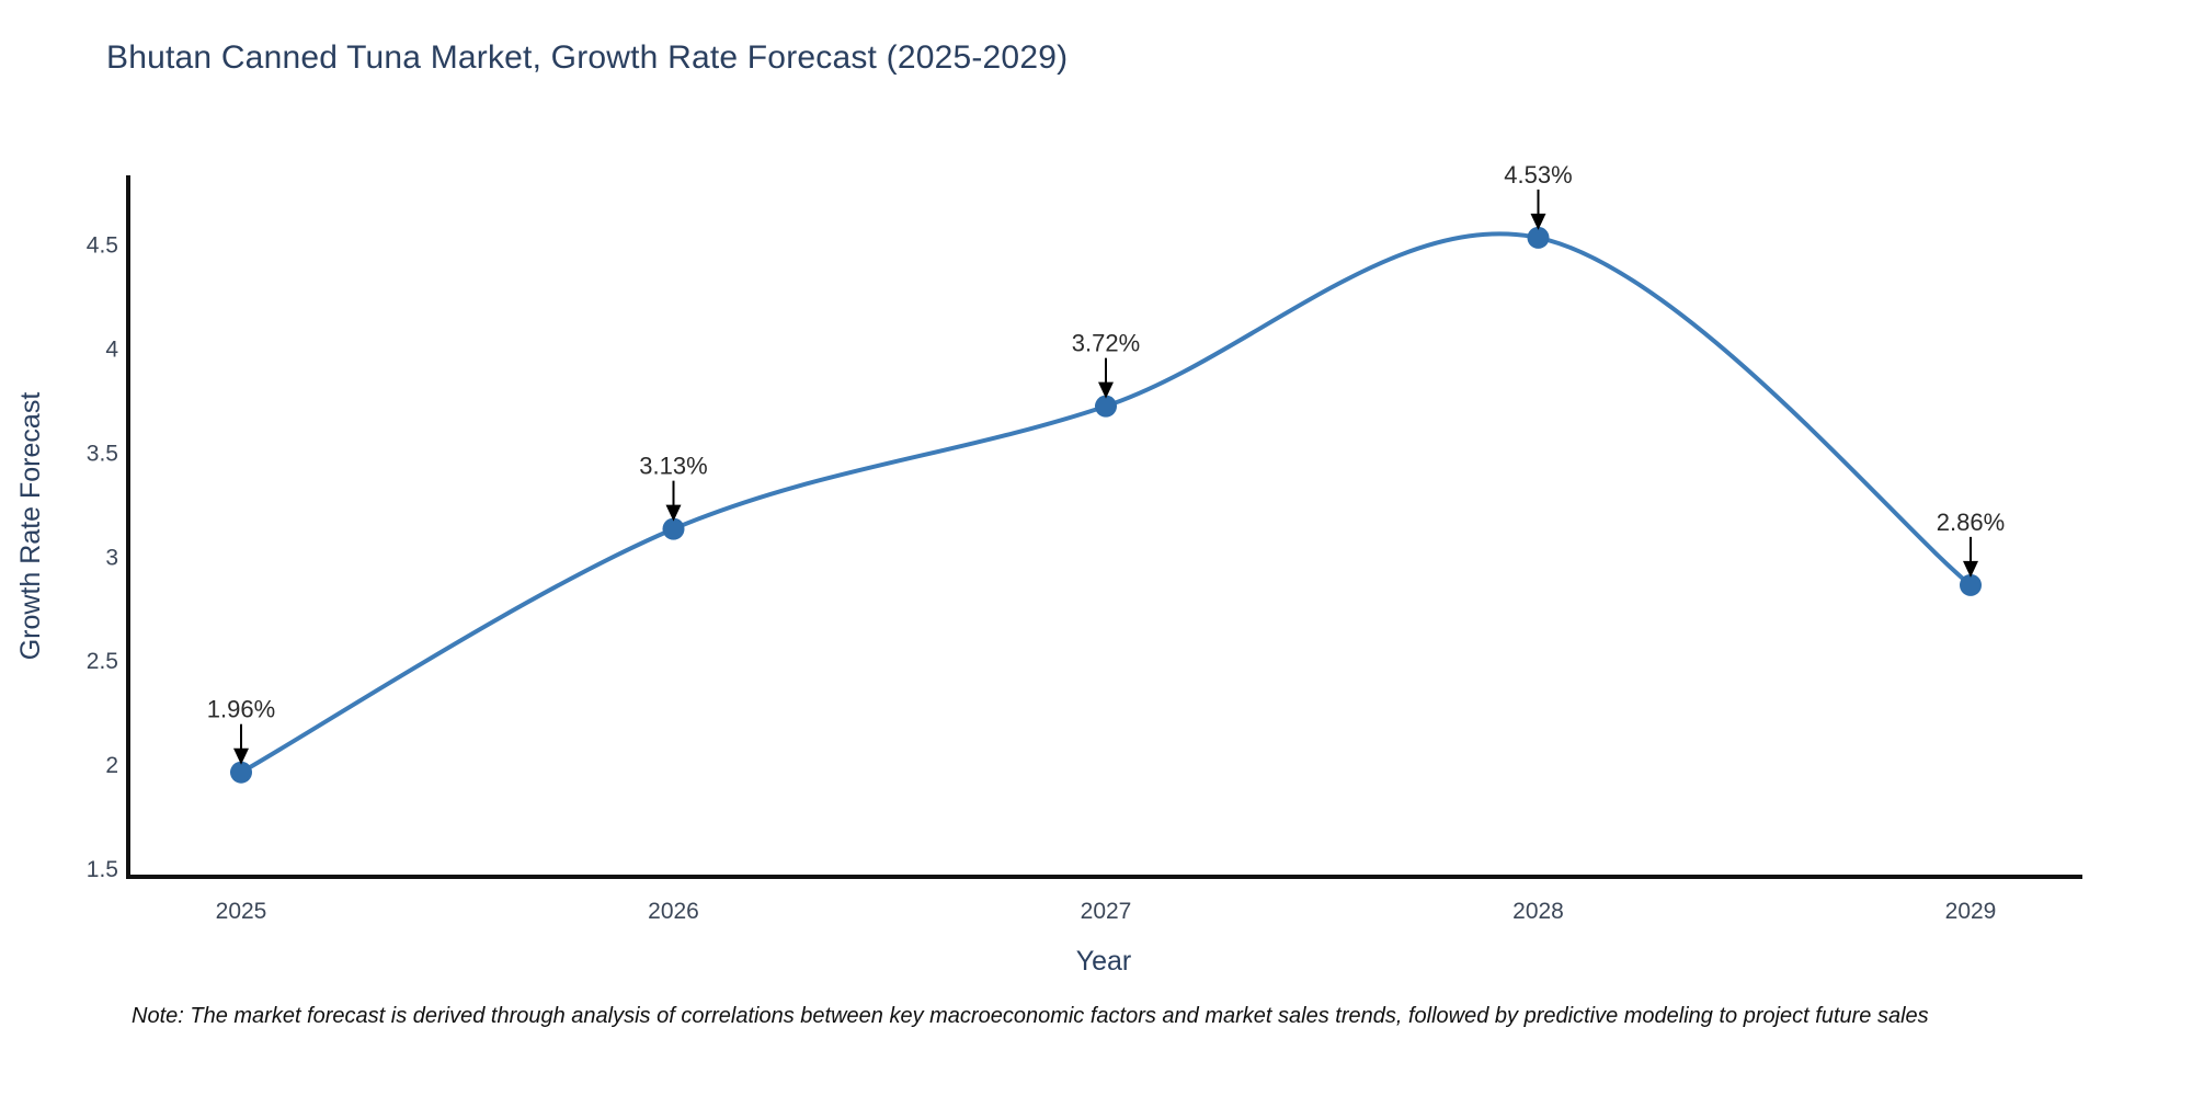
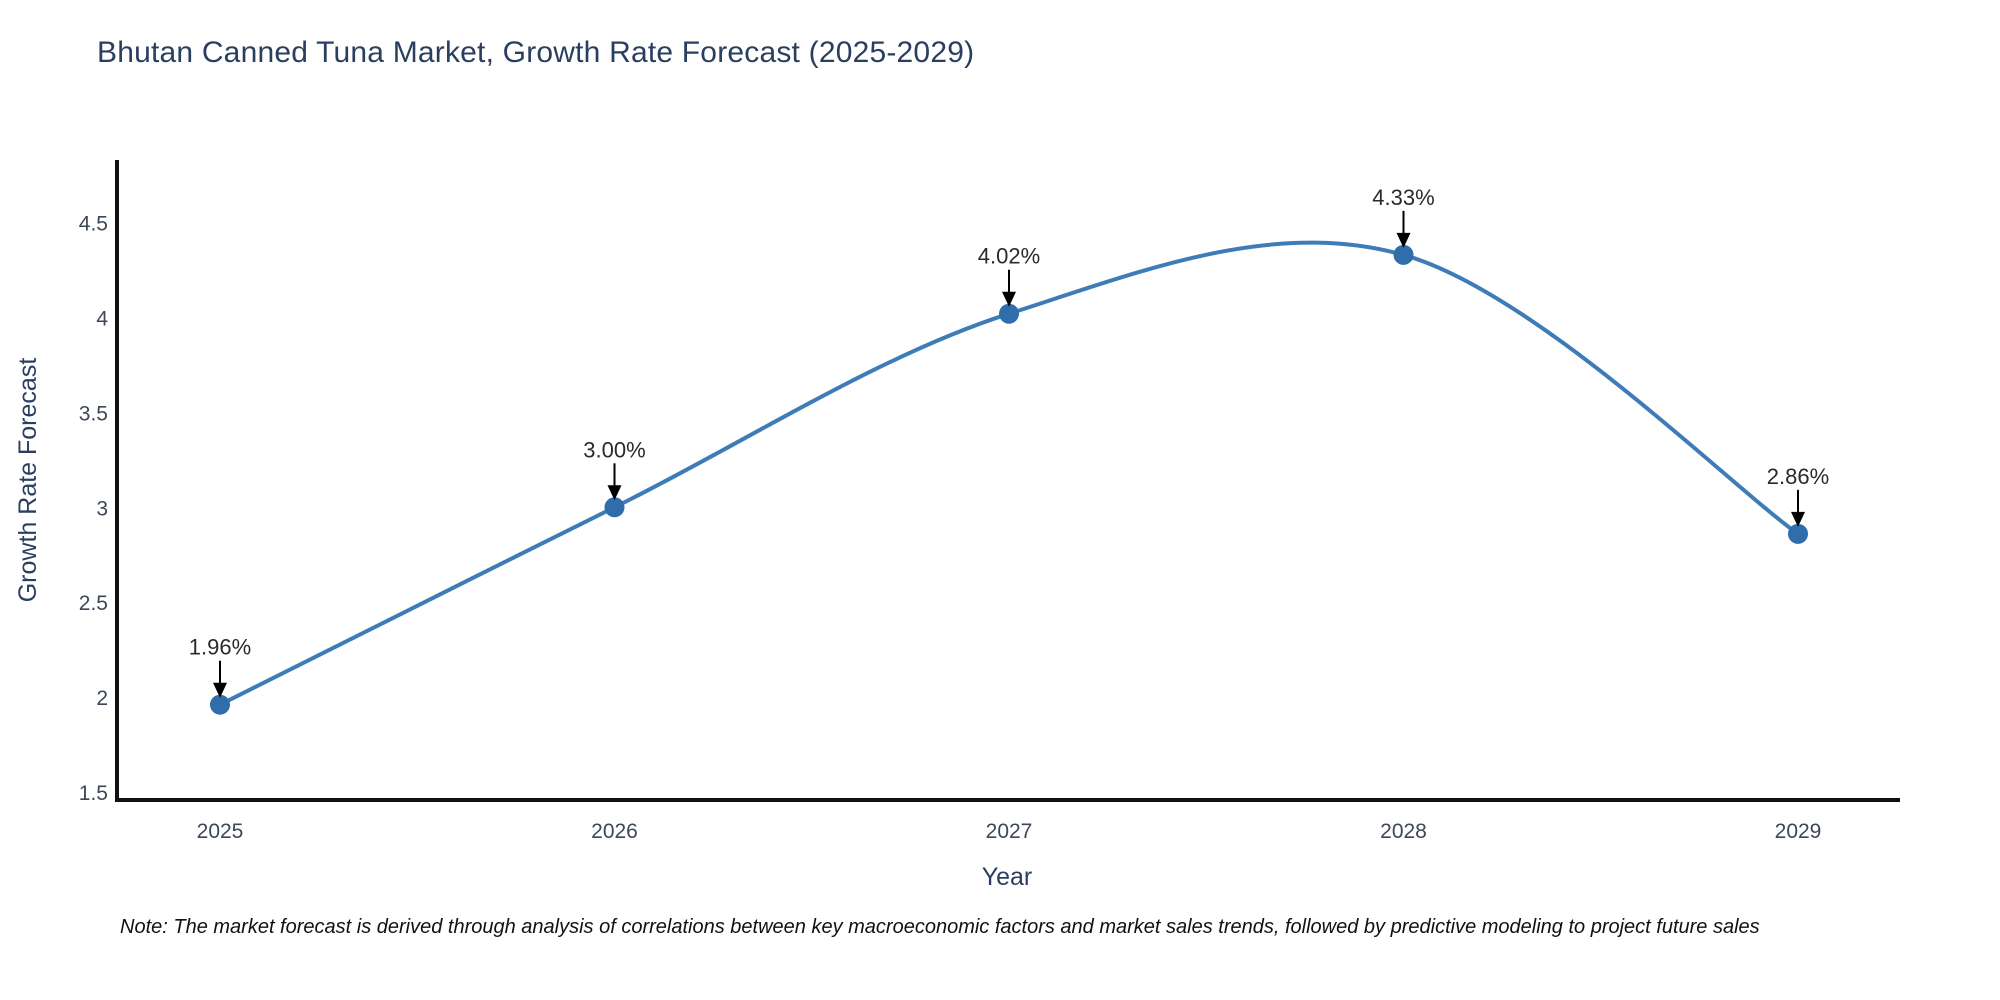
2026: 3.13% -> 3.00%
2027: 3.72% -> 4.02%
2028: 4.53% -> 4.33%
